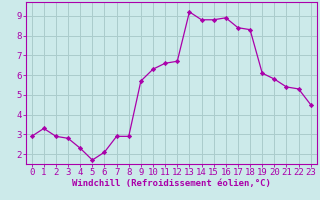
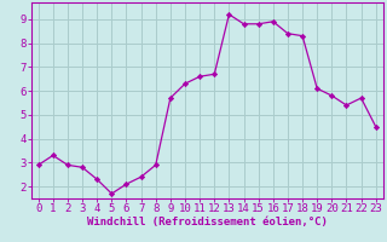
7: 2.9 -> 2.4
22: 5.3 -> 5.7
